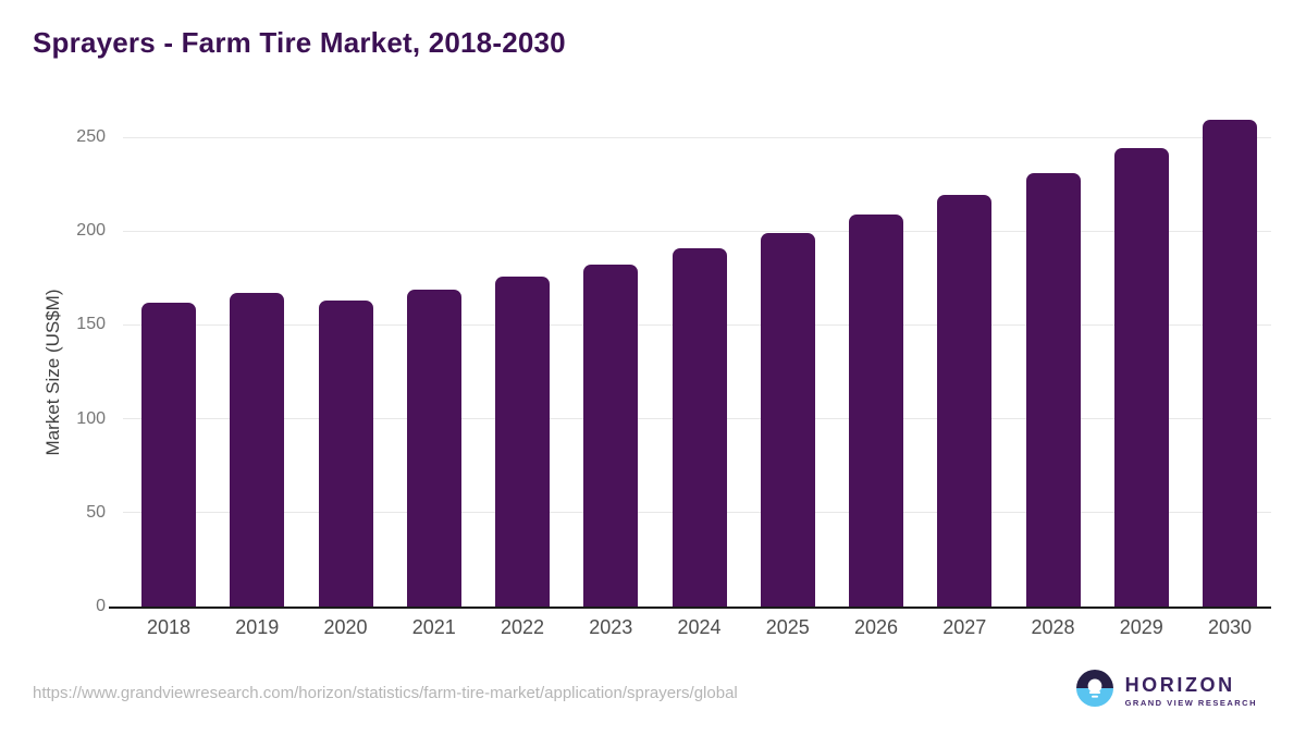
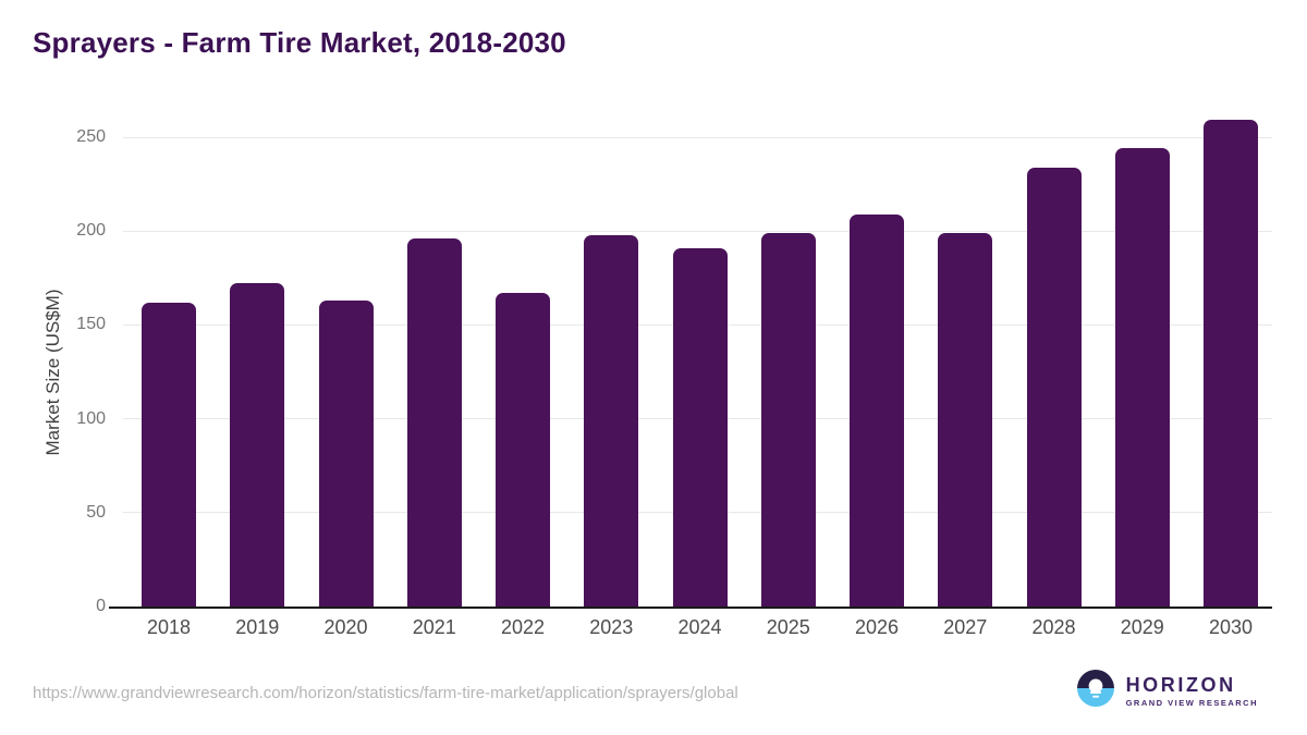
2019: 167 -> 172
2021: 169 -> 196
2022: 176 -> 167
2023: 182 -> 198
2027: 219 -> 199
2028: 231 -> 234
